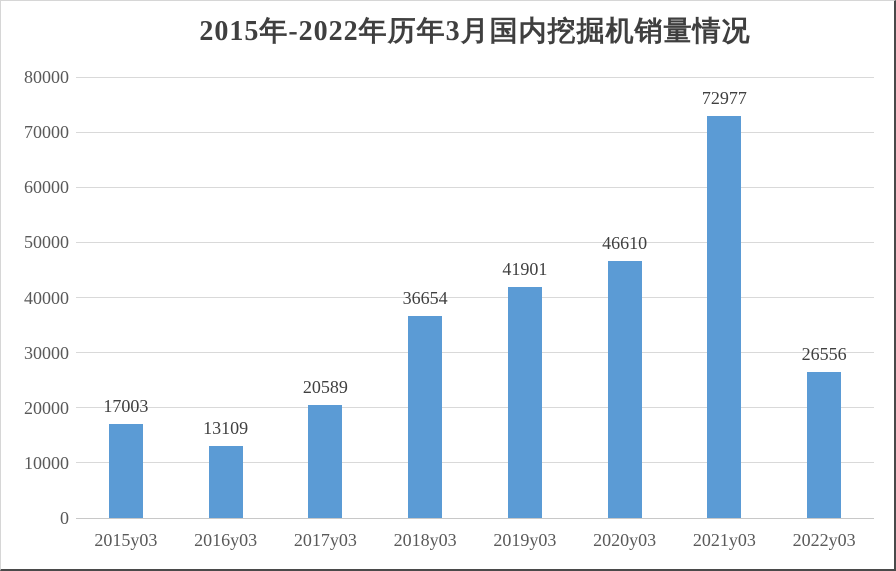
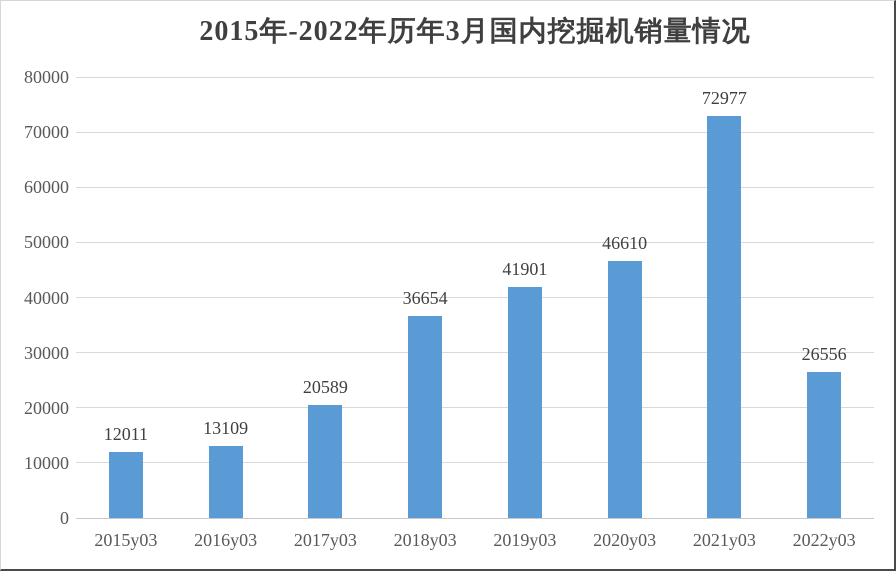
2015y03: 17003 -> 12011
